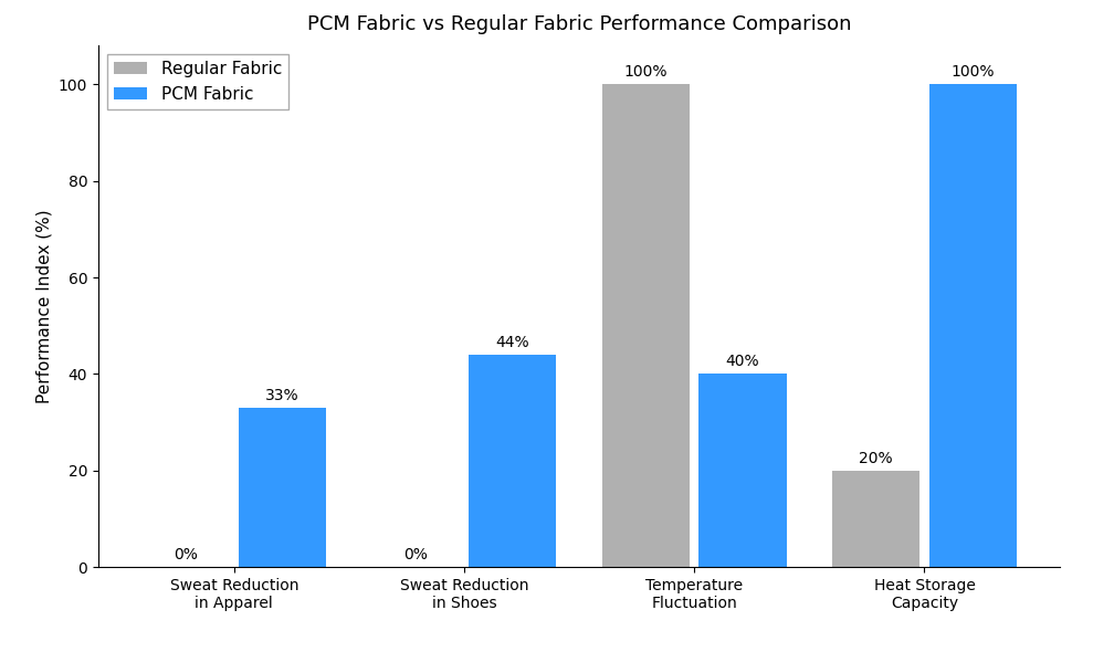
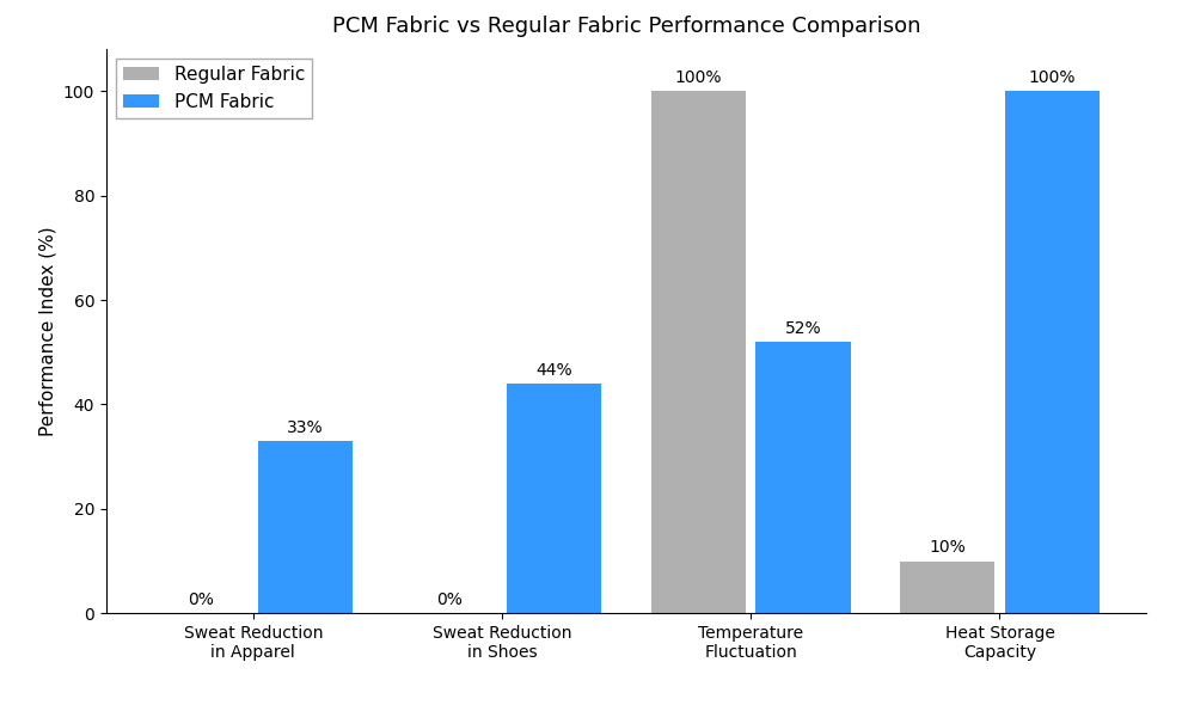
PCM Fabric/Temperature Fluctuation: 40% -> 52%
Regular Fabric/Heat Storage Capacity: 20% -> 10%
